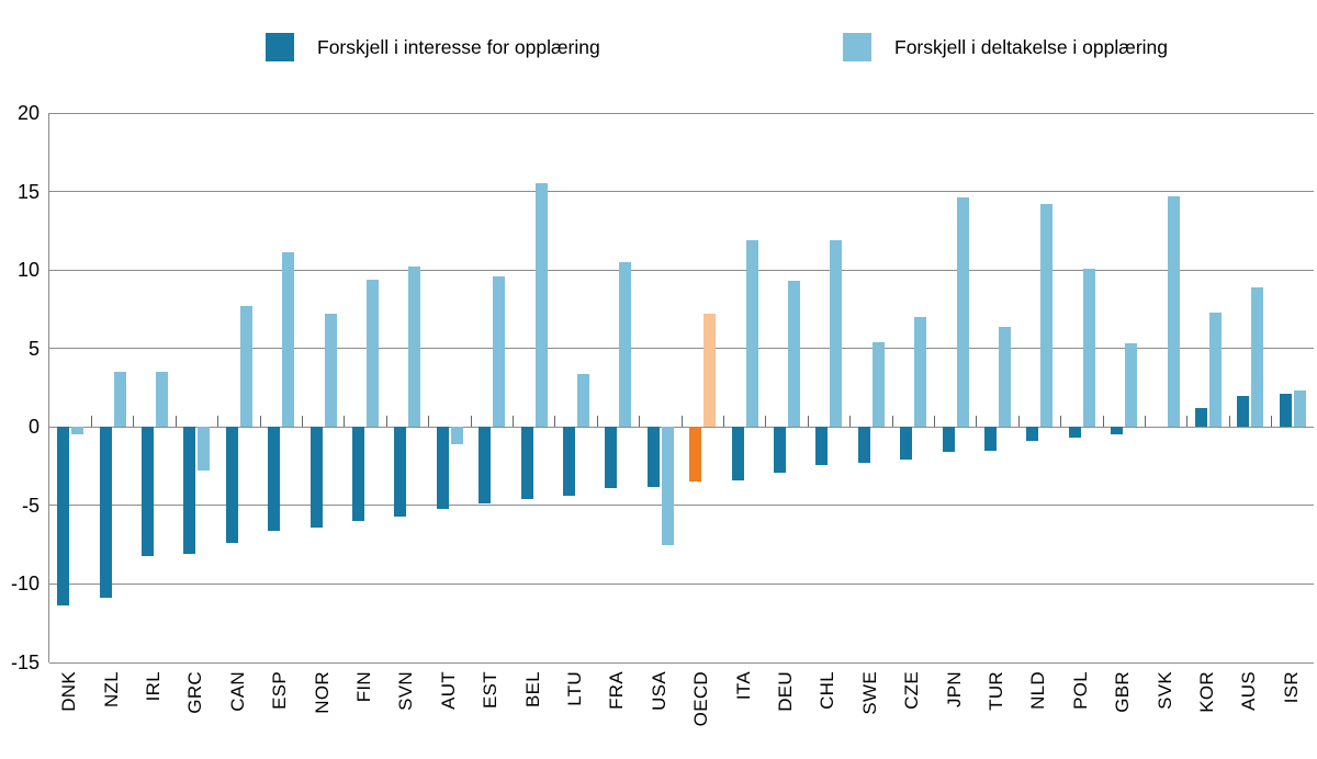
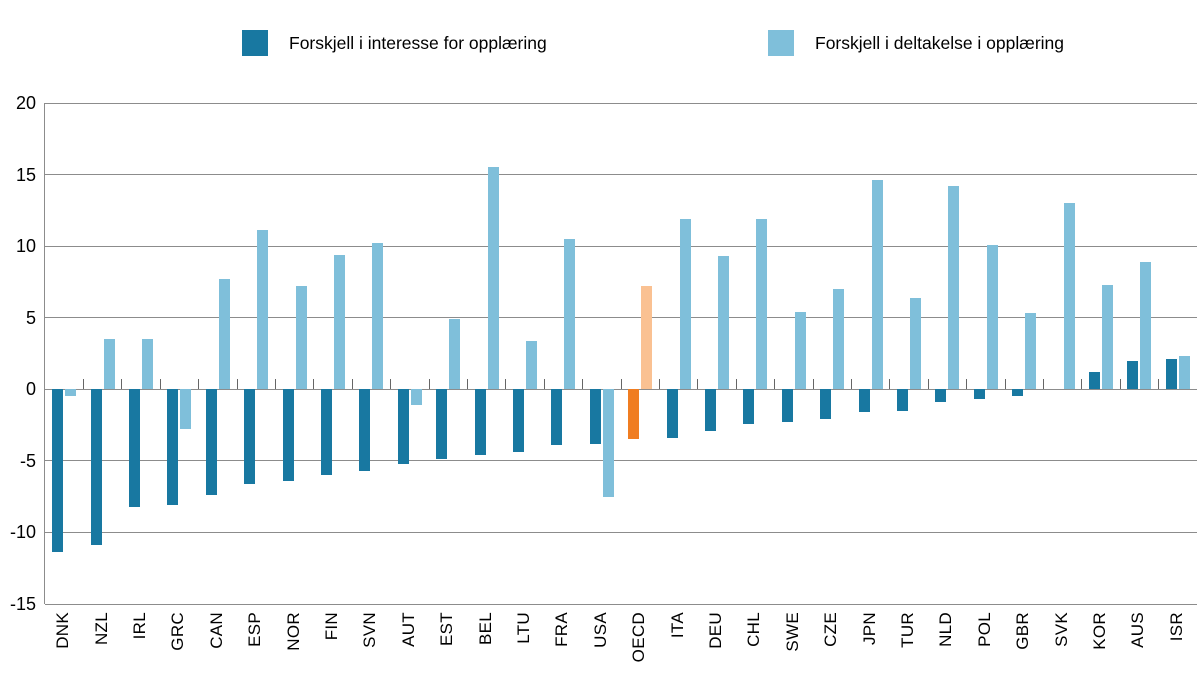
Forskjell i deltakelse i opplæring/EST: 9.6 -> 4.9
Forskjell i deltakelse i opplæring/SVK: 14.7 -> 13.0
